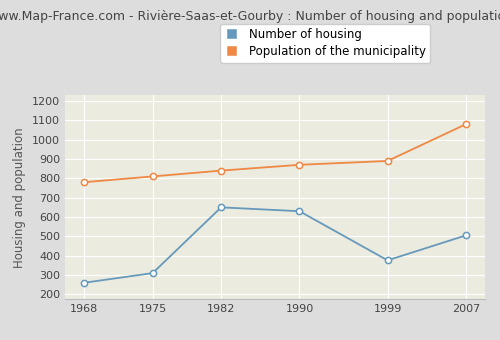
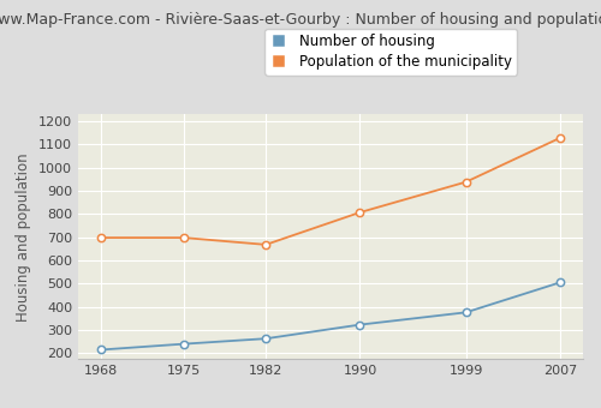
Number of housing/1968: 260 -> 220
Population of the municipality/1968: 780 -> 700
Number of housing/1975: 310 -> 240
Population of the municipality/1975: 810 -> 700
Number of housing/1982: 650 -> 260
Population of the municipality/1982: 840 -> 670
Number of housing/1990: 630 -> 320
Population of the municipality/1990: 870 -> 810
Population of the municipality/1999: 890 -> 940
Population of the municipality/2007: 1080 -> 1130
